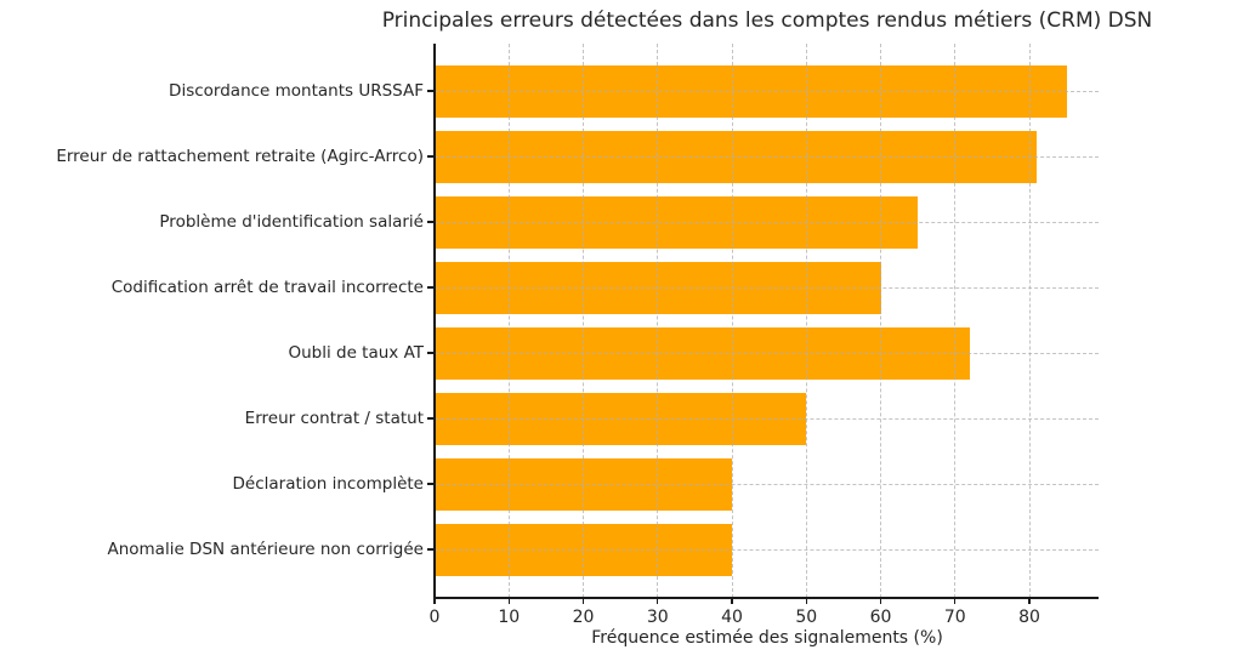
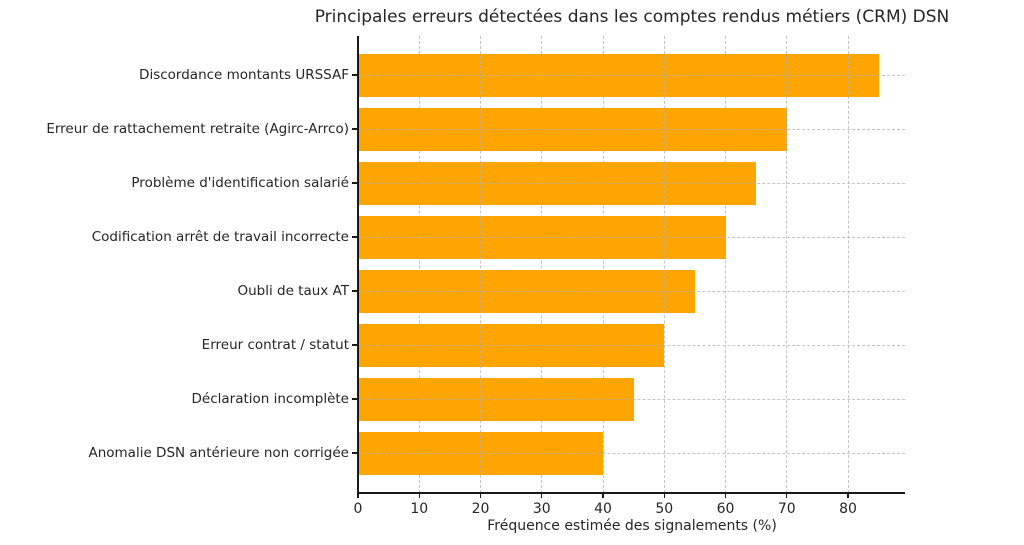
Erreur de rattachement retraite (Agirc-Arrco): 81 -> 70
Oubli de taux AT: 72 -> 55
Déclaration incomplète: 40 -> 45
